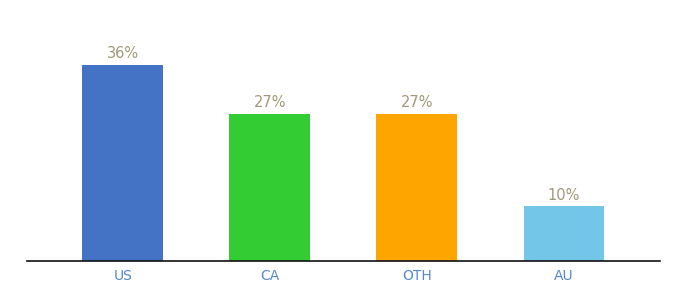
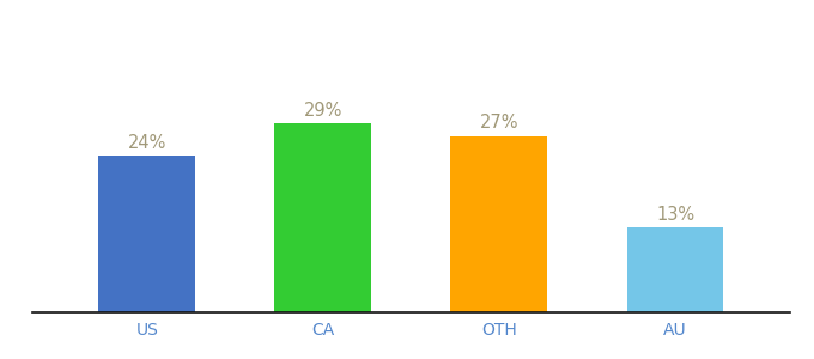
US: 36% -> 24%
CA: 27% -> 29%
AU: 10% -> 13%
